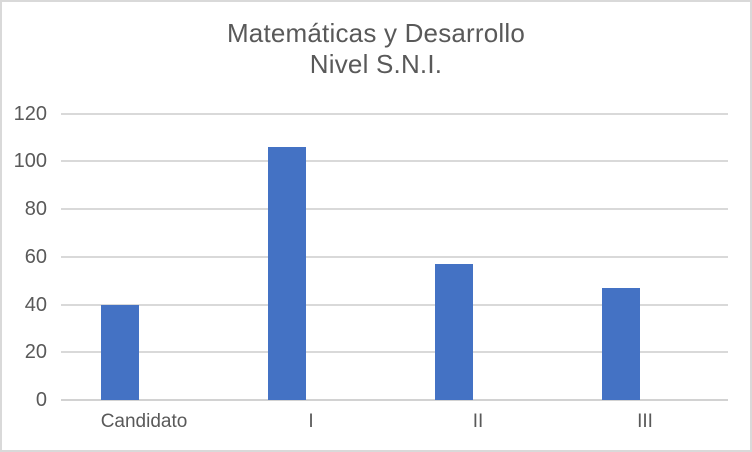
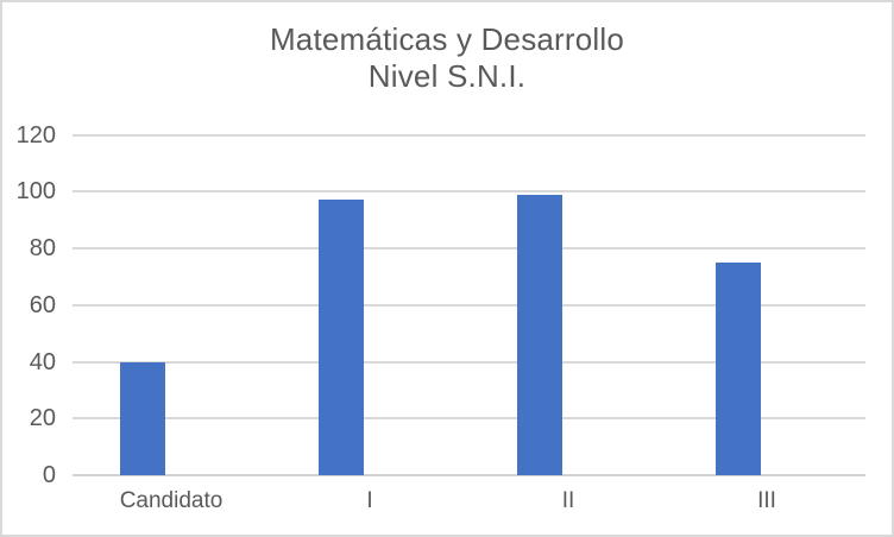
I: 106 -> 97
II: 57 -> 99
III: 47 -> 75
